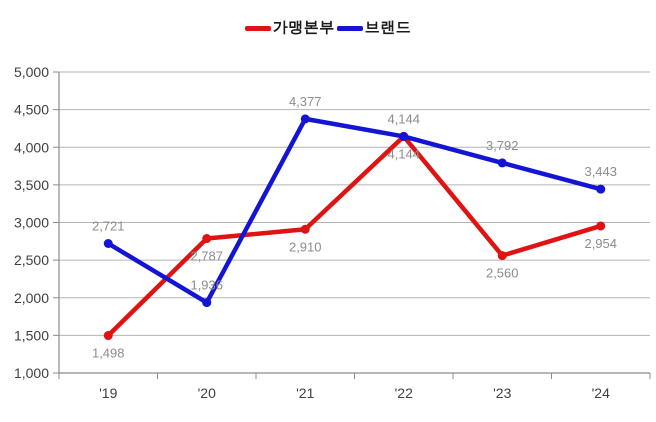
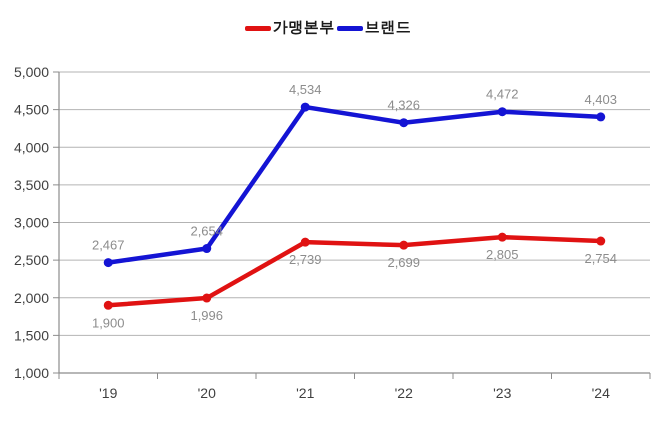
가맹본부/'19: 1,498 -> 1,900
브랜드/'19: 2,721 -> 2,467
가맹본부/'20: 2,787 -> 1,996
브랜드/'20: 1,936 -> 2,654
가맹본부/'21: 2,910 -> 2,739
브랜드/'21: 4,377 -> 4,534
가맹본부/'22: 4,144 -> 2,699
브랜드/'22: 4,144 -> 4,326
가맹본부/'23: 2,560 -> 2,805
브랜드/'23: 3,792 -> 4,472
가맹본부/'24: 2,954 -> 2,754
브랜드/'24: 3,443 -> 4,403
